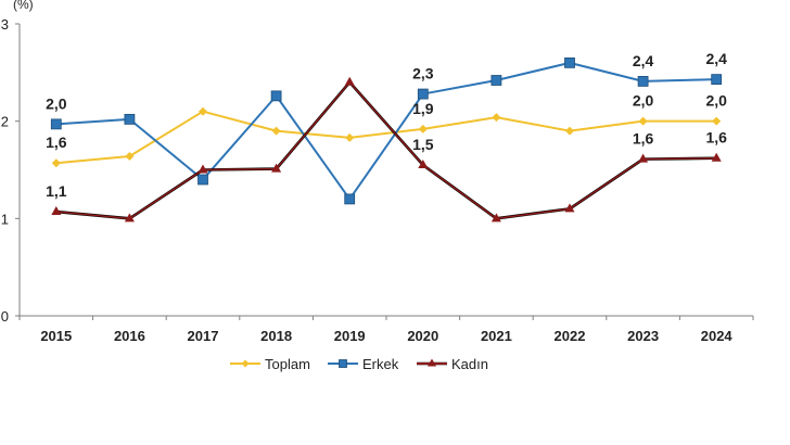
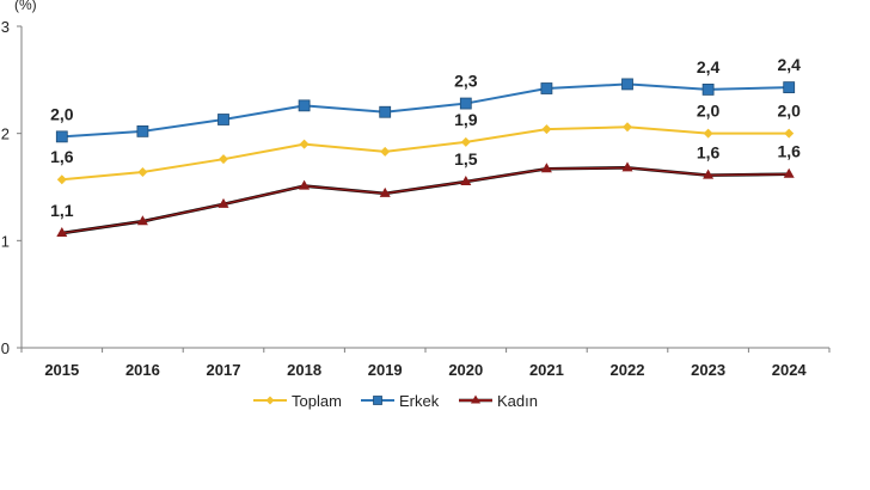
Kadın/2016: 1.0 -> 1.2
Toplam/2017: 2.1 -> 1.8
Erkek/2017: 1.4 -> 2.1
Kadın/2017: 1.5 -> 1.3
Erkek/2019: 1.2 -> 2.2
Kadın/2019: 2.4 -> 1.4
Kadın/2021: 1.0 -> 1.7
Toplam/2022: 1.9 -> 2.1
Erkek/2022: 2.6 -> 2.5
Kadın/2022: 1.1 -> 1.7
